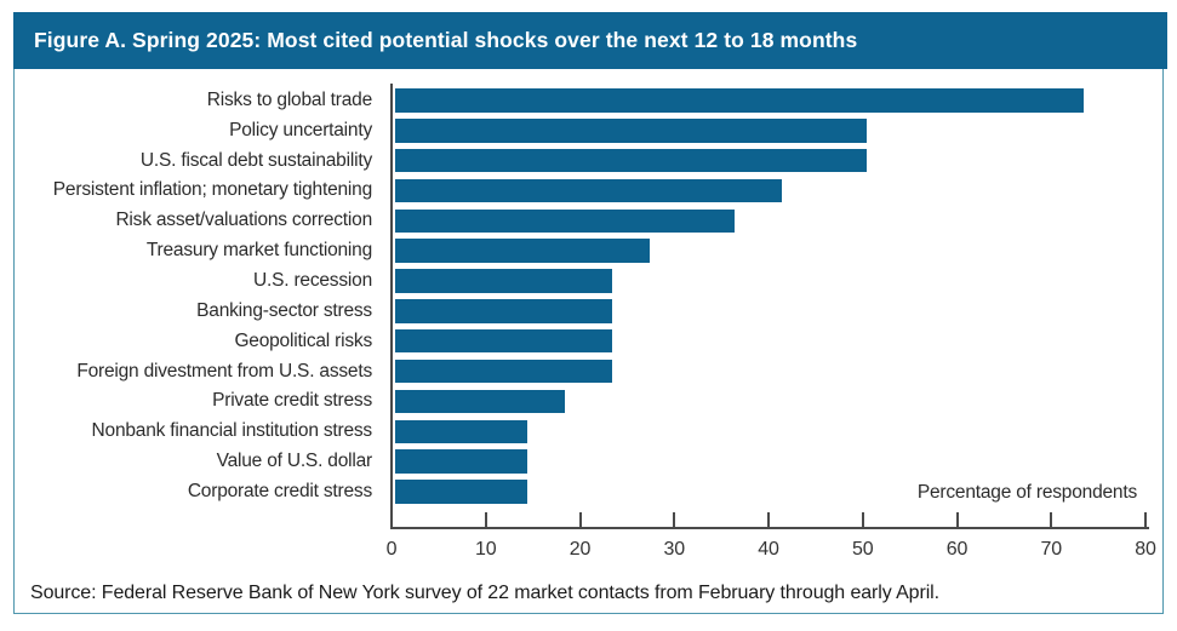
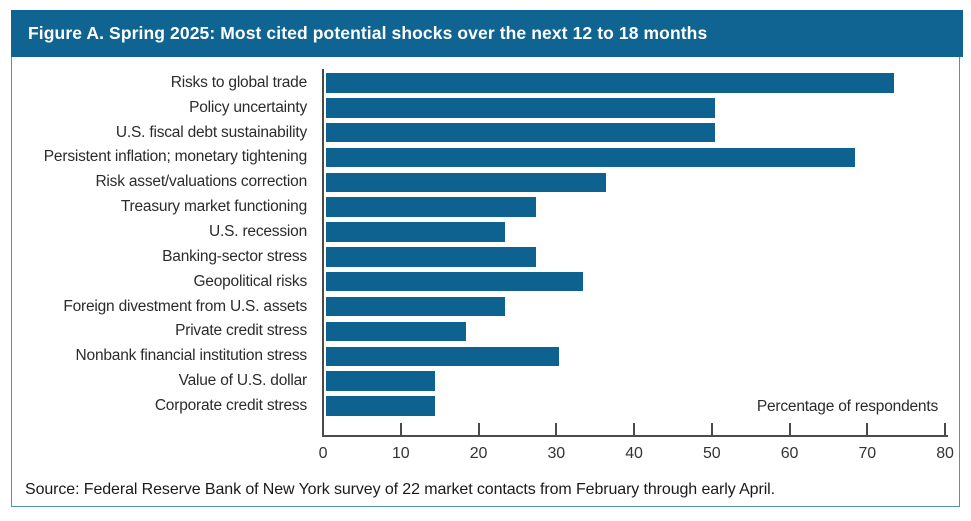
Persistent inflation; monetary tightening: 41 -> 68
Banking-sector stress: 23 -> 27
Geopolitical risks: 23 -> 33
Nonbank financial institution stress: 14 -> 30
